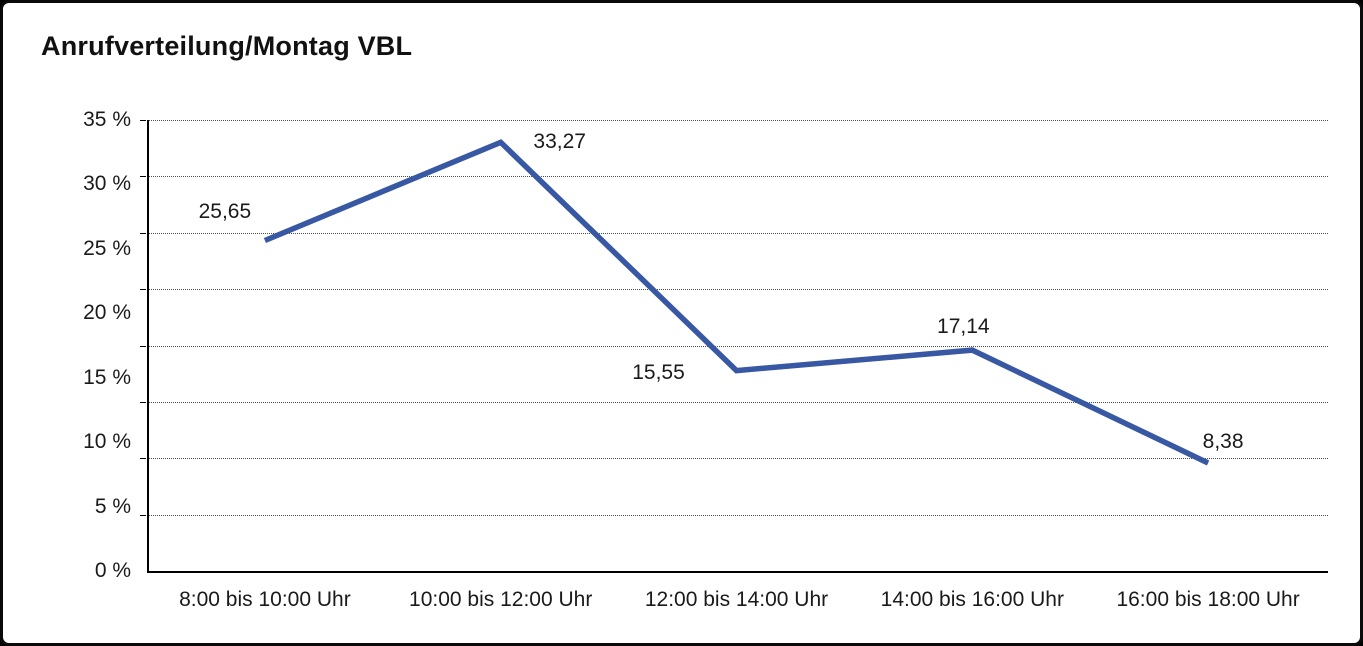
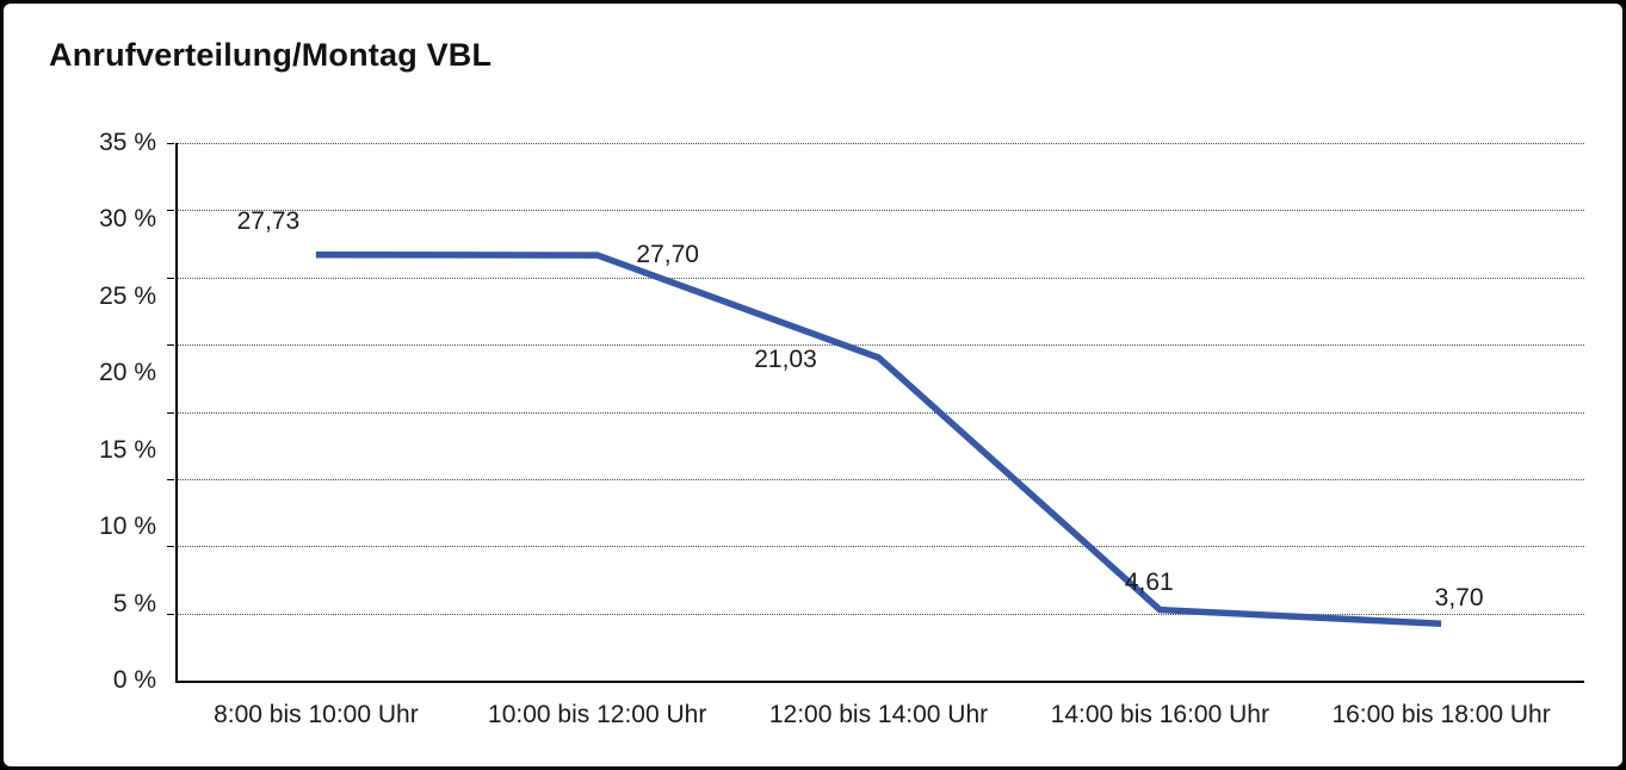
8:00 bis 10:00 Uhr: 25,65 -> 27,73
10:00 bis 12:00 Uhr: 33,27 -> 27,70
12:00 bis 14:00 Uhr: 15,55 -> 21,03
14:00 bis 16:00 Uhr: 17,14 -> 4,61
16:00 bis 18:00 Uhr: 8,38 -> 3,70
